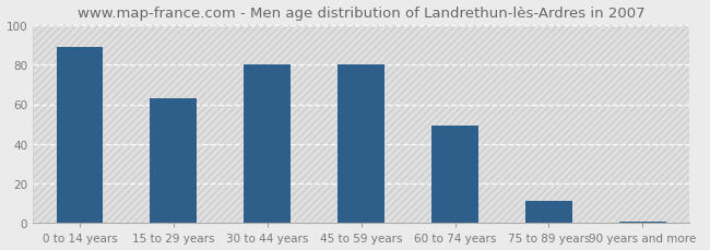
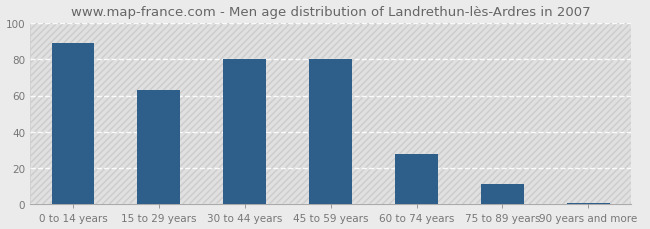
60 to 74 years: 49 -> 28
